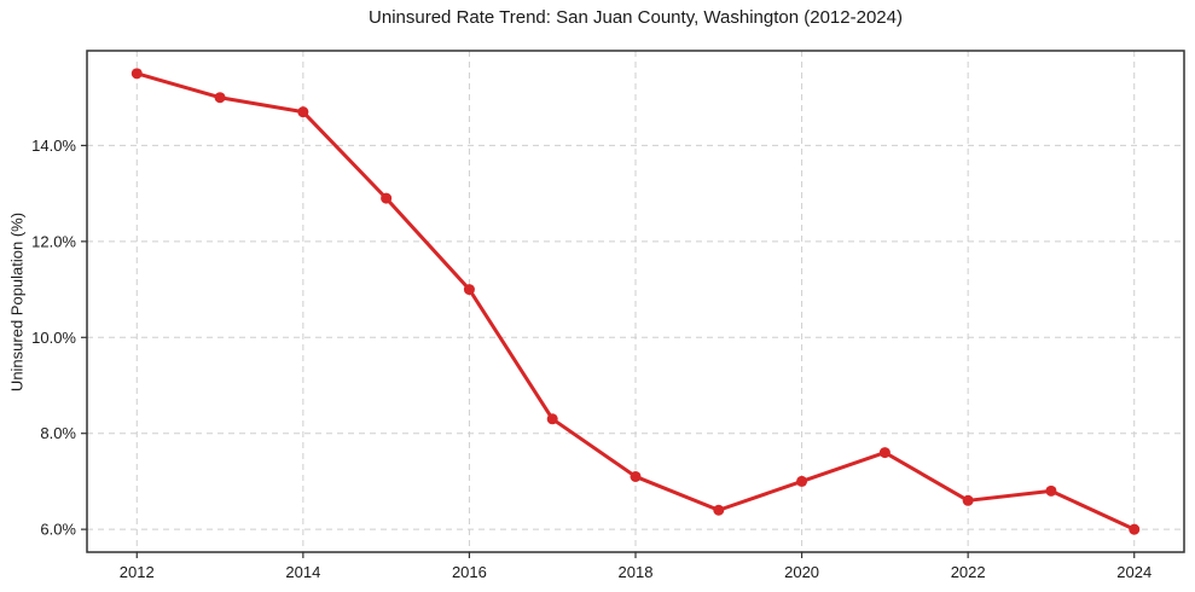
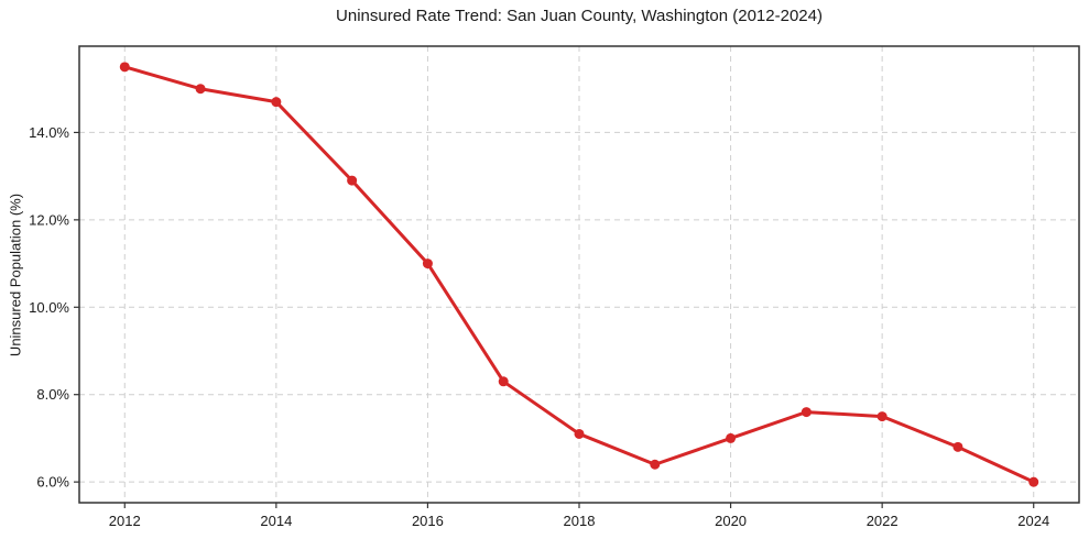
2022: 6.6% -> 7.5%
